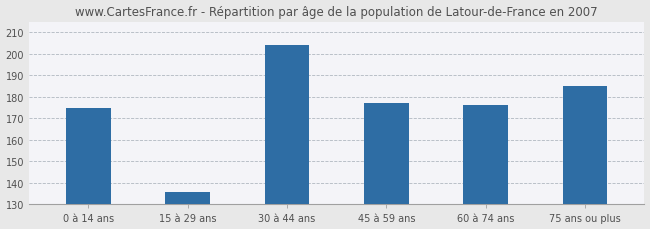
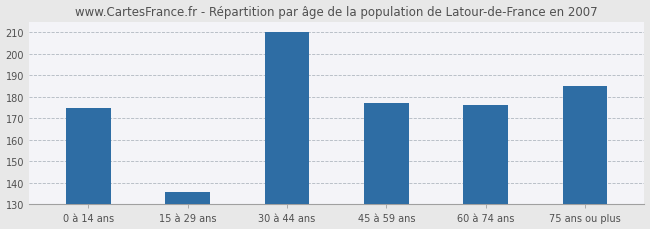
30 à 44 ans: 204 -> 210
